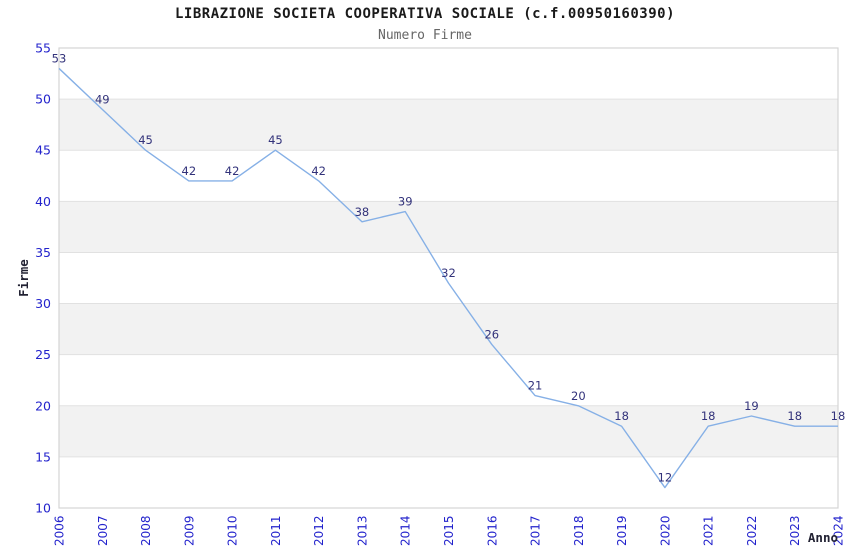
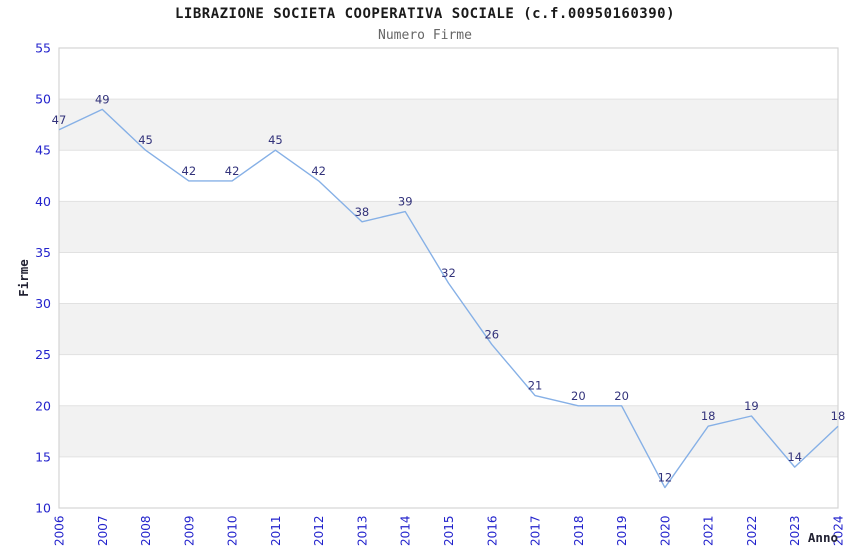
2006: 53 -> 47
2019: 18 -> 20
2023: 18 -> 14
